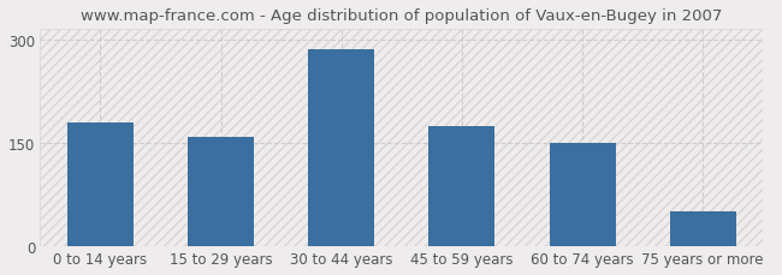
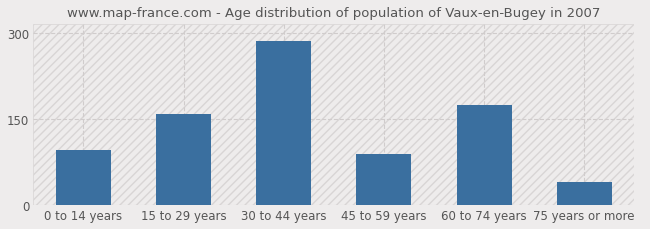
0 to 14 years: 180 -> 96
45 to 59 years: 175 -> 88
60 to 74 years: 150 -> 174
75 years or more: 50 -> 40
